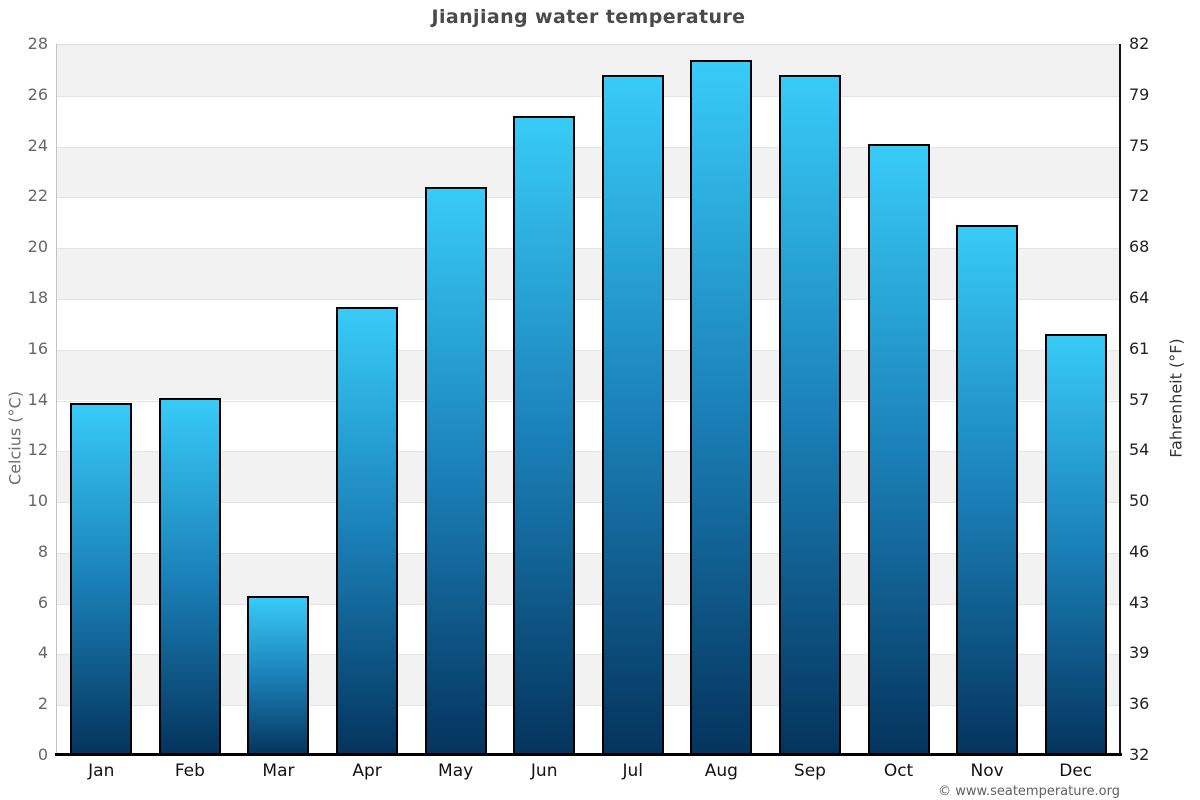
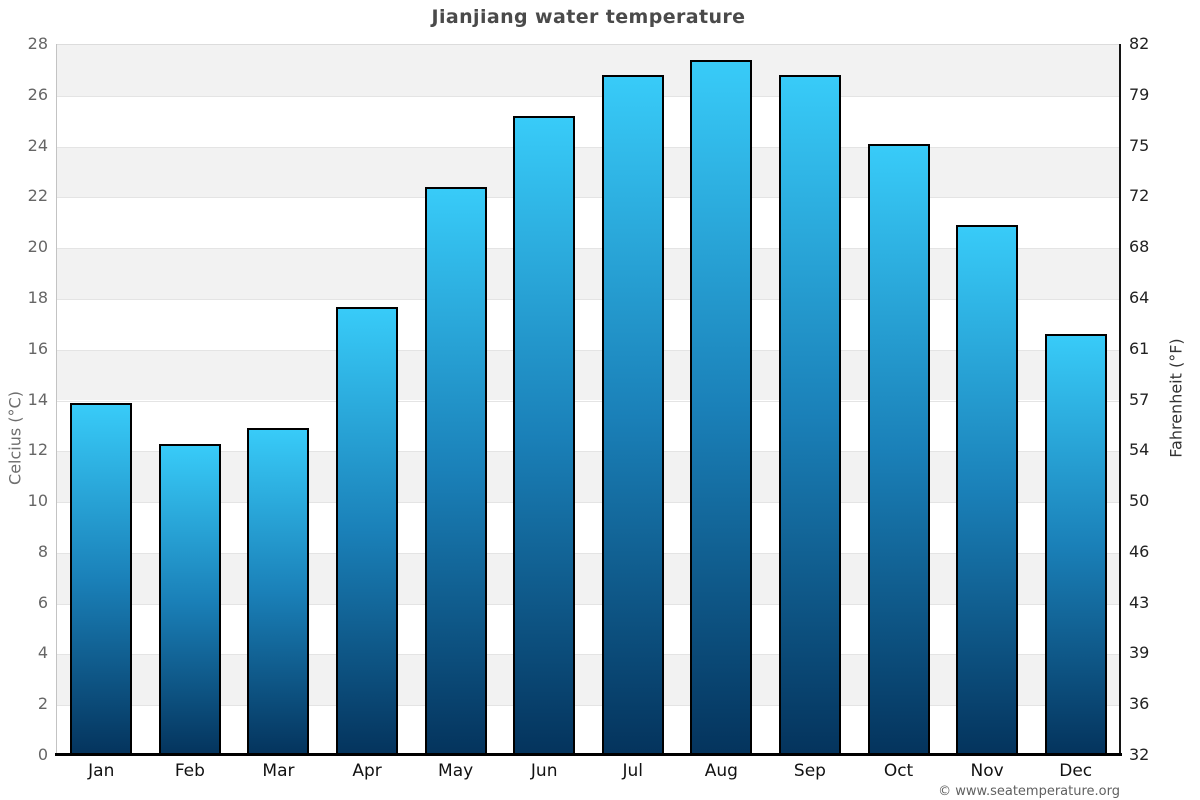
Feb: 14.1 -> 12.3
Mar: 6.3 -> 12.9
